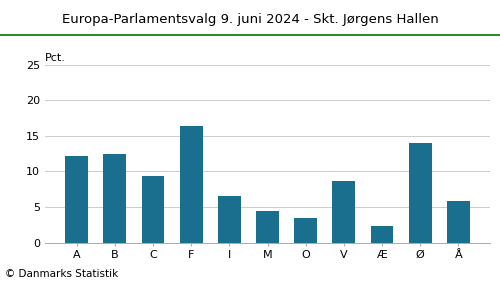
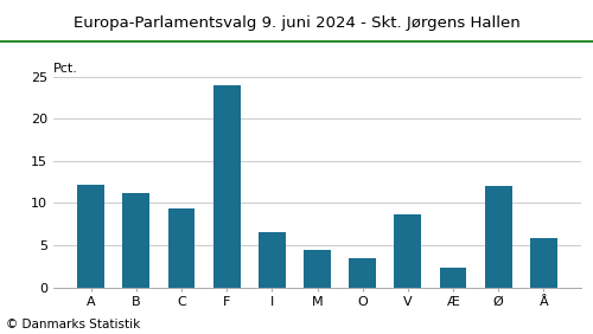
B: 12.4 -> 11.2
F: 16.4 -> 24.0
Ø: 14.0 -> 12.0
